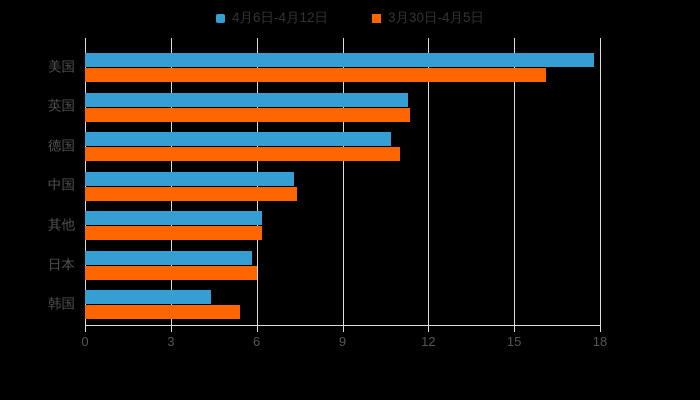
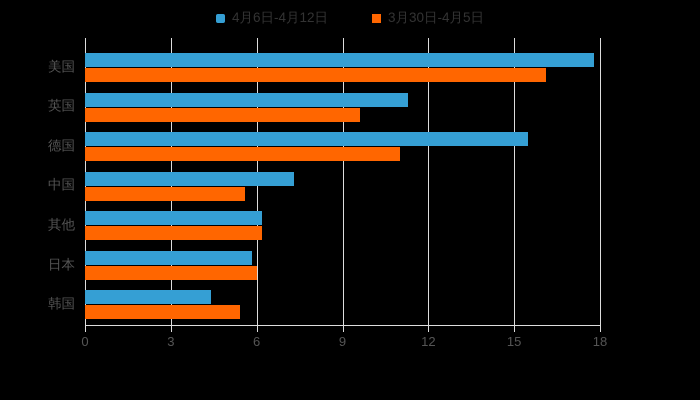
3月30日-4月5日/英国: 11.3 -> 9.6
4月6日-4月12日/德国: 10.7 -> 15.5
3月30日-4月5日/中国: 7.4 -> 5.6
